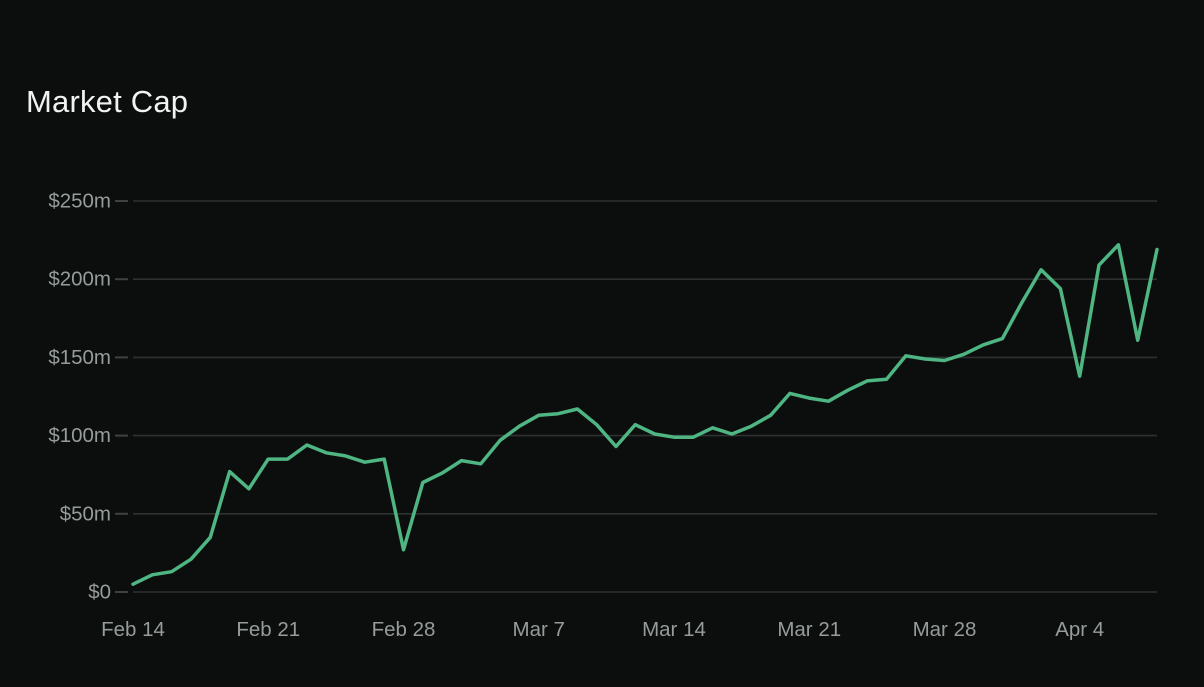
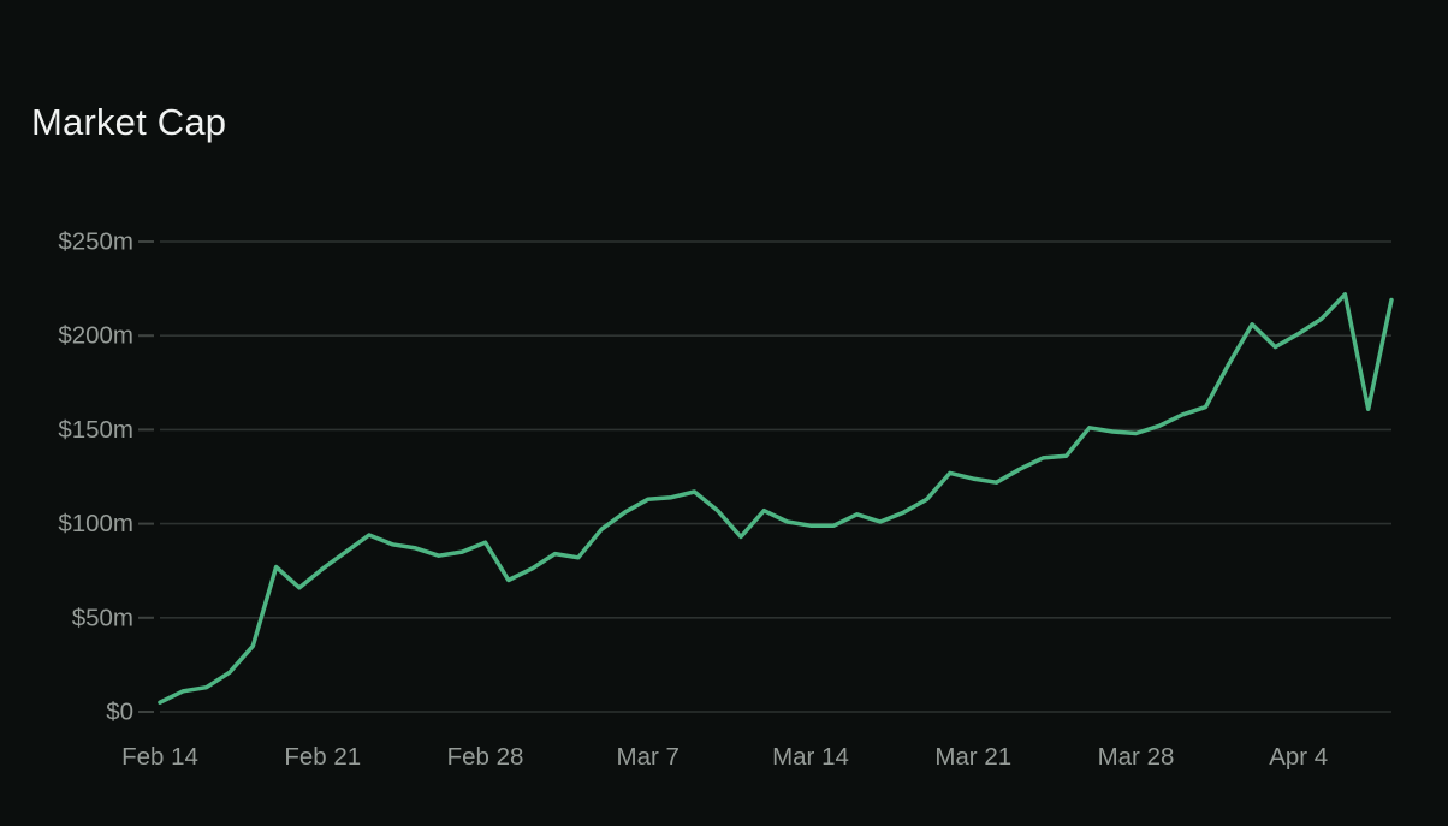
Feb 21: $85m -> $76m
Feb 28: $27m -> $90m
Apr 4: $138m -> $201m
